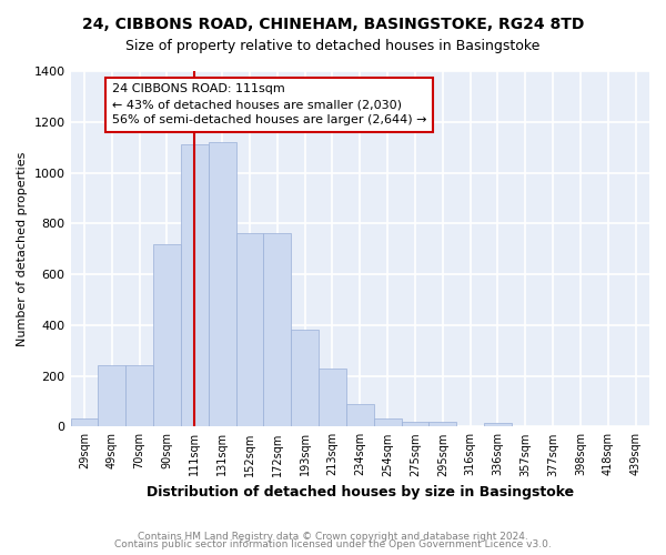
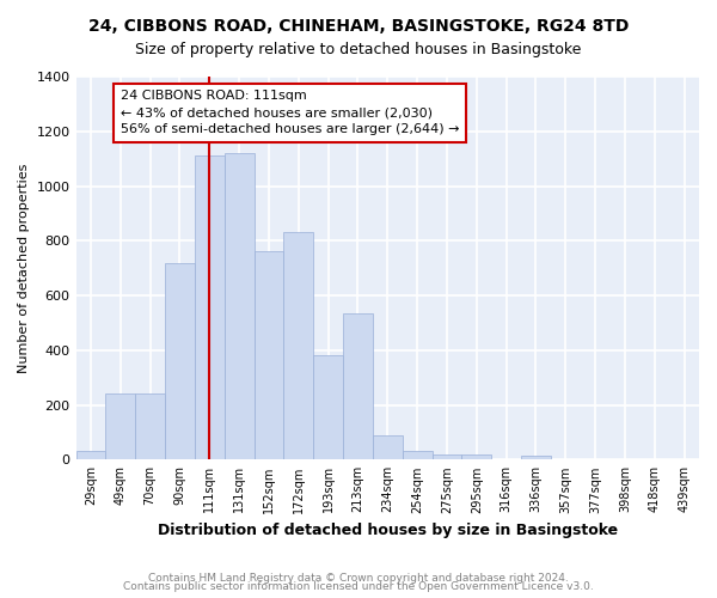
172sqm: 760 -> 830
213sqm: 230 -> 535
